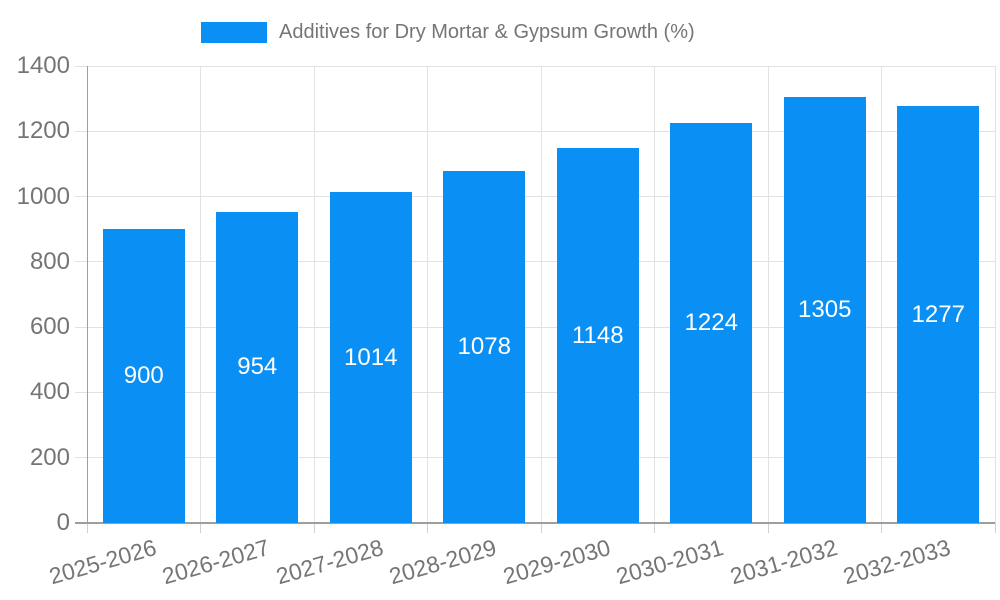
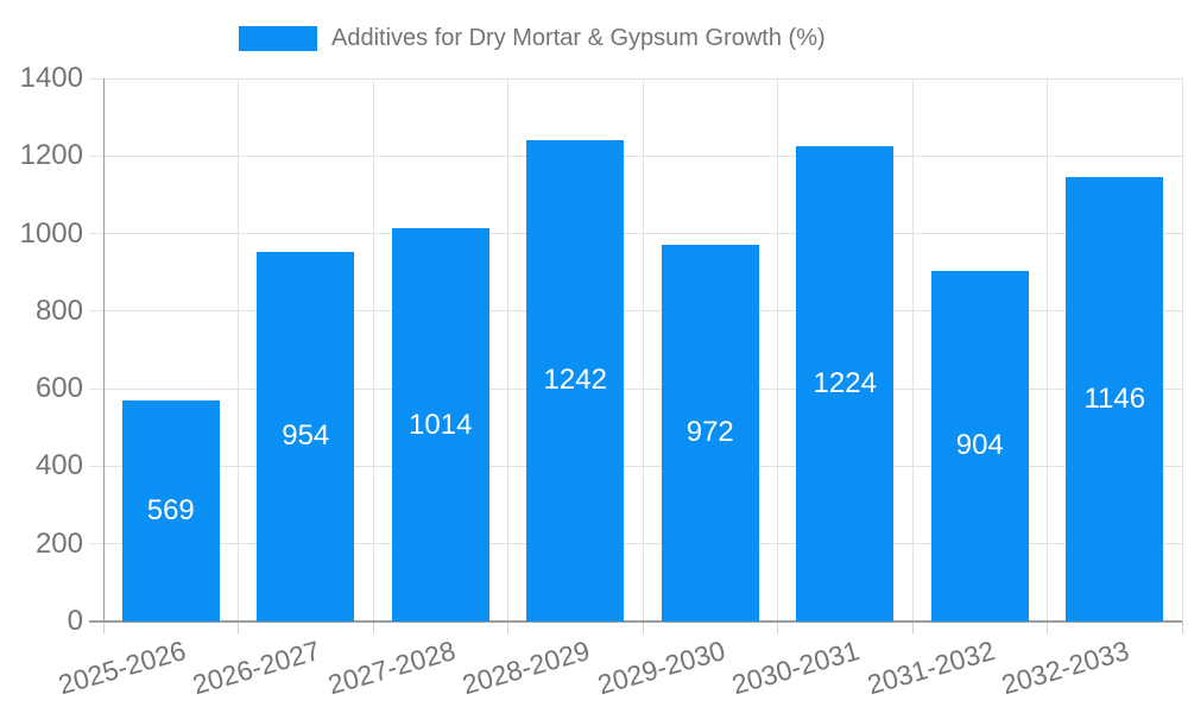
2025-2026: 900 -> 569
2028-2029: 1078 -> 1242
2029-2030: 1148 -> 972
2031-2032: 1305 -> 904
2032-2033: 1277 -> 1146
